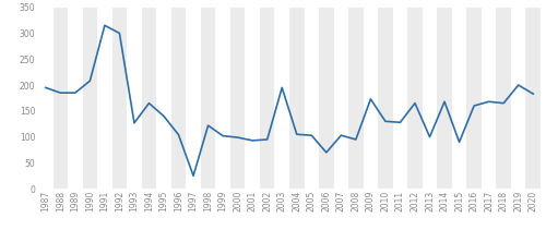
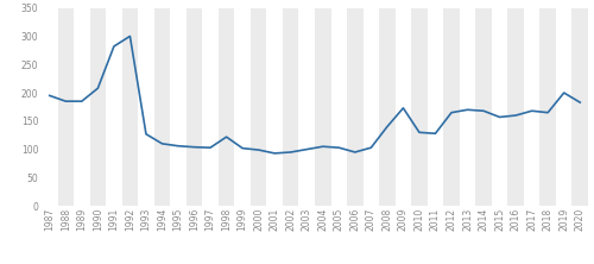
1991: 315 -> 282
1994: 165 -> 110
1995: 140 -> 106
1997: 25 -> 103
2003: 195 -> 100
2006: 70 -> 95
2008: 95 -> 140
2013: 100 -> 170
2015: 90 -> 157
